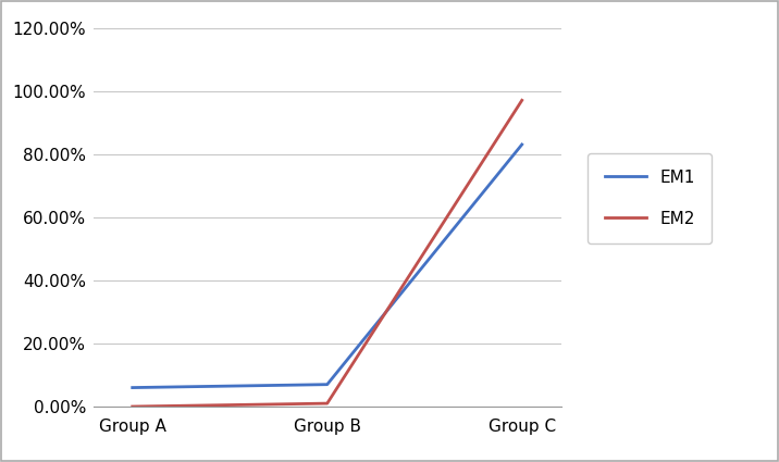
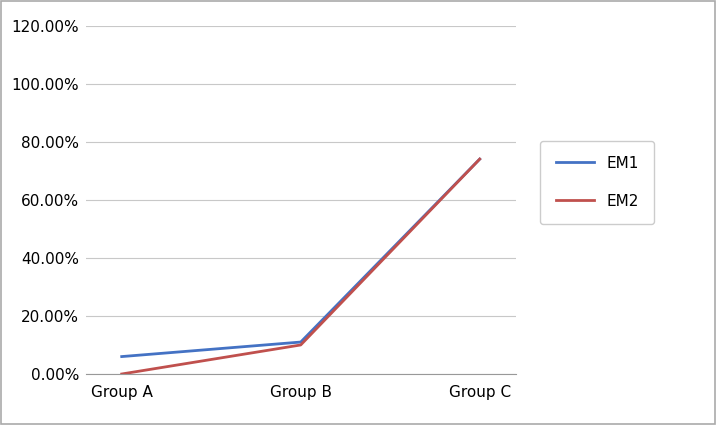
EM1/Group B: 7% -> 11%
EM2/Group B: 1% -> 10%
EM1/Group C: 83% -> 74%
EM2/Group C: 97% -> 74%
